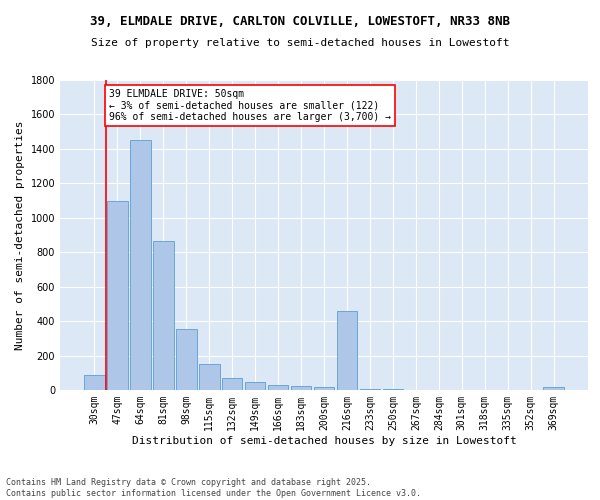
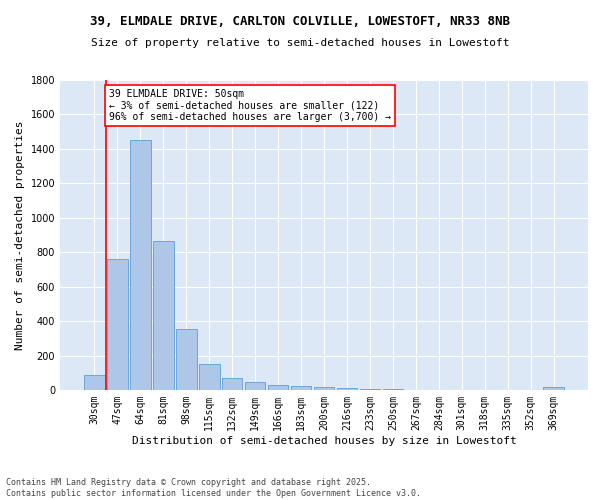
47sqm: 1100 -> 760
216sqm: 460 -> 10
